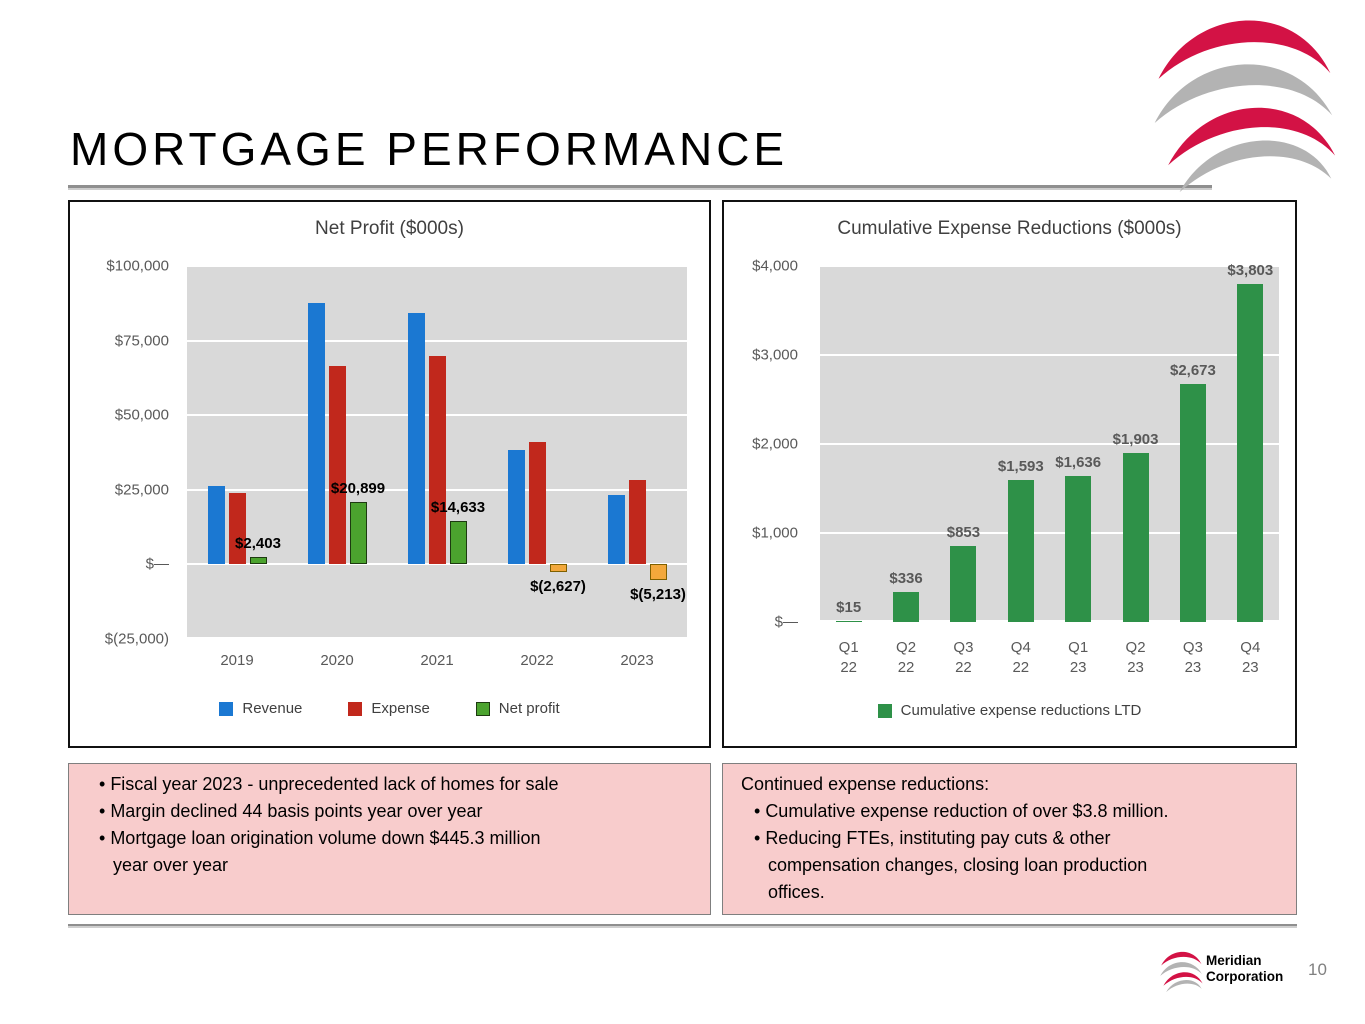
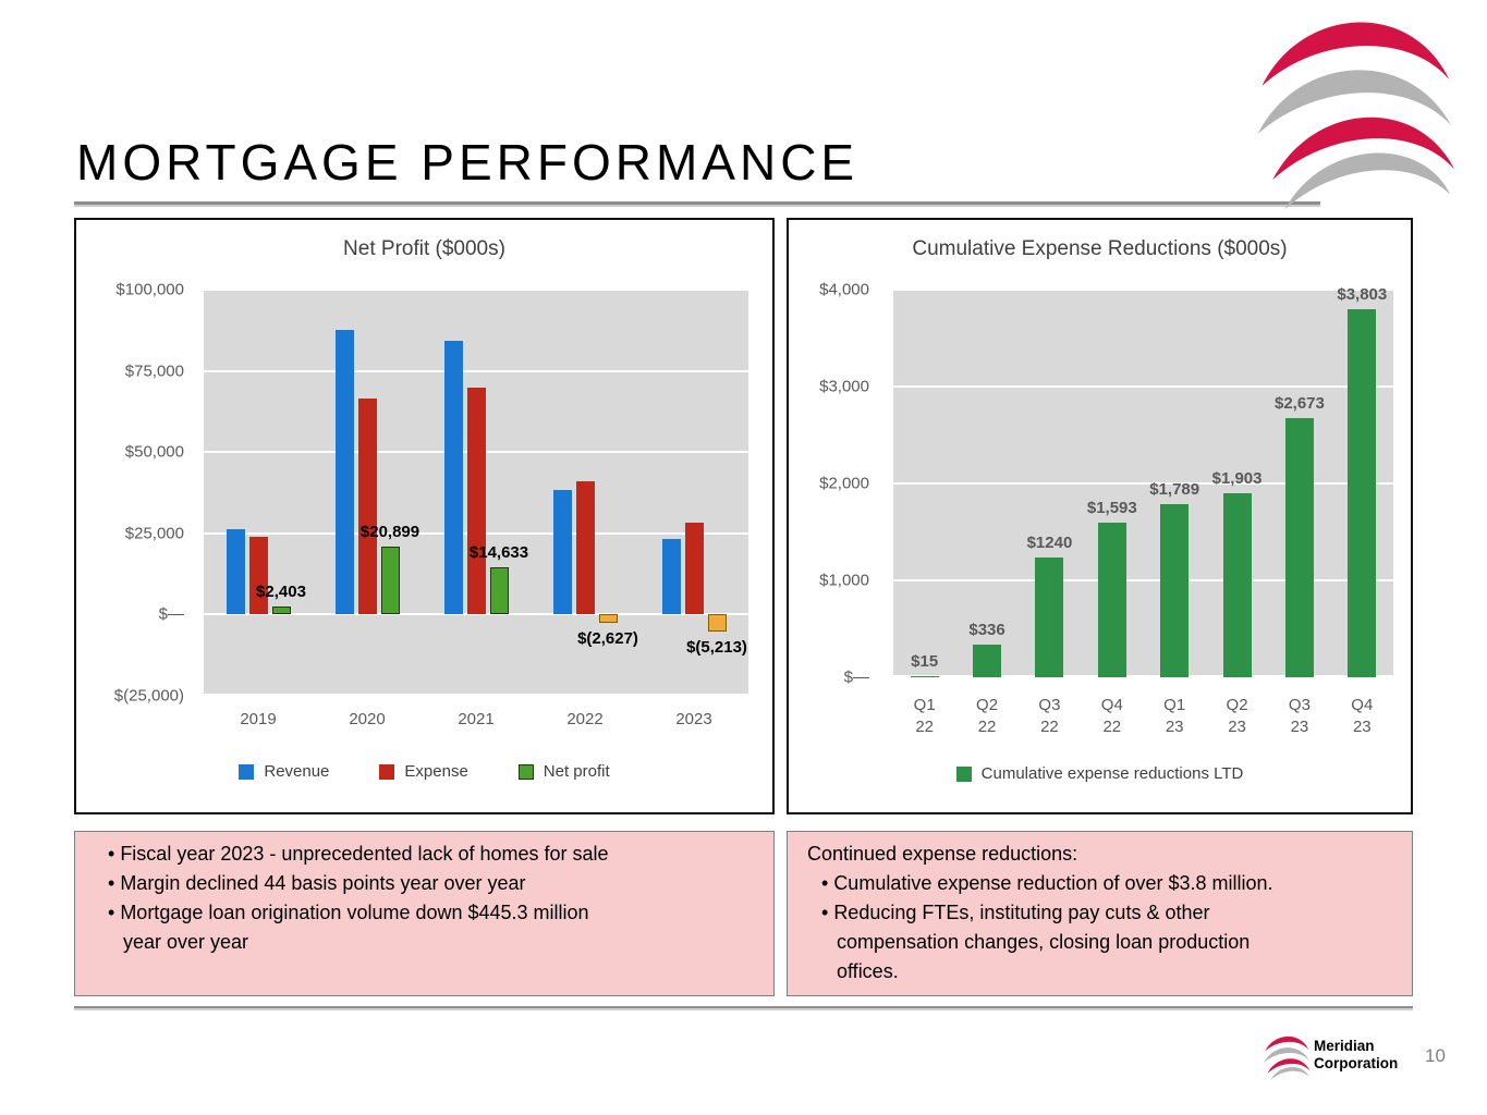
Cumulative Expense Reductions ($000s)/Q3 22: $853 -> $1240
Cumulative Expense Reductions ($000s)/Q1 23: $1,636 -> $1,789
